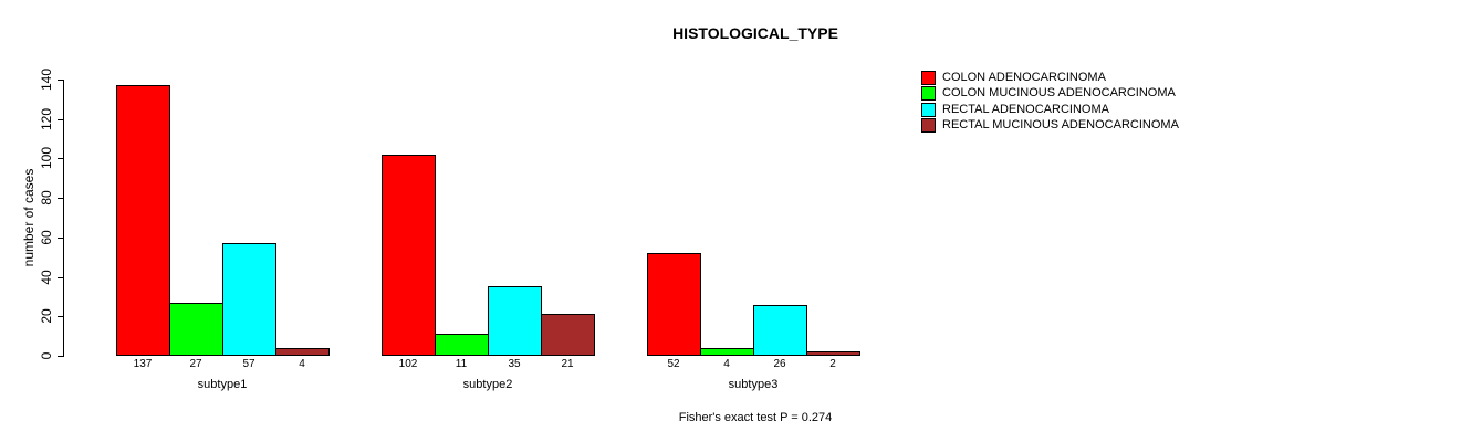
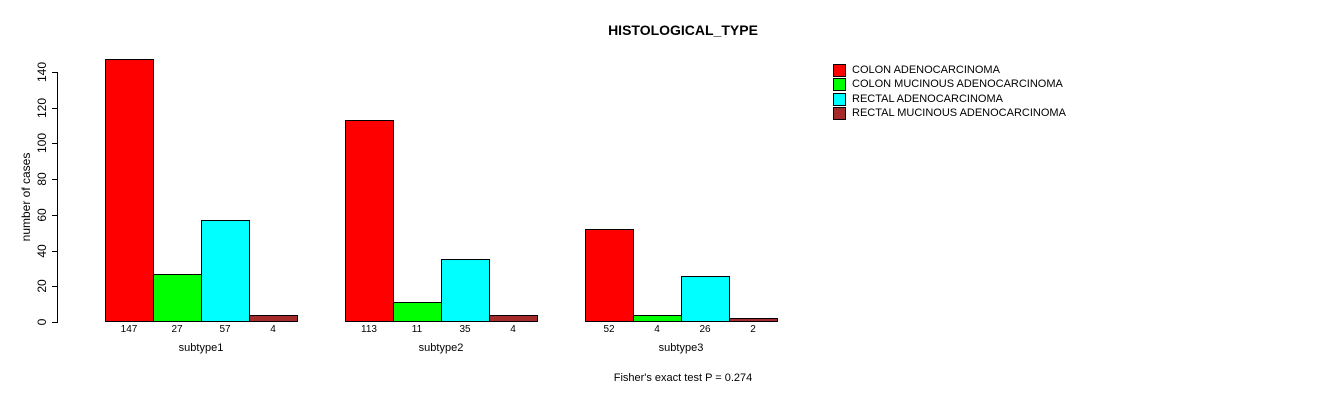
COLON ADENOCARCINOMA/subtype1: 137 -> 147
COLON ADENOCARCINOMA/subtype2: 102 -> 113
RECTAL MUCINOUS ADENOCARCINOMA/subtype2: 21 -> 4
